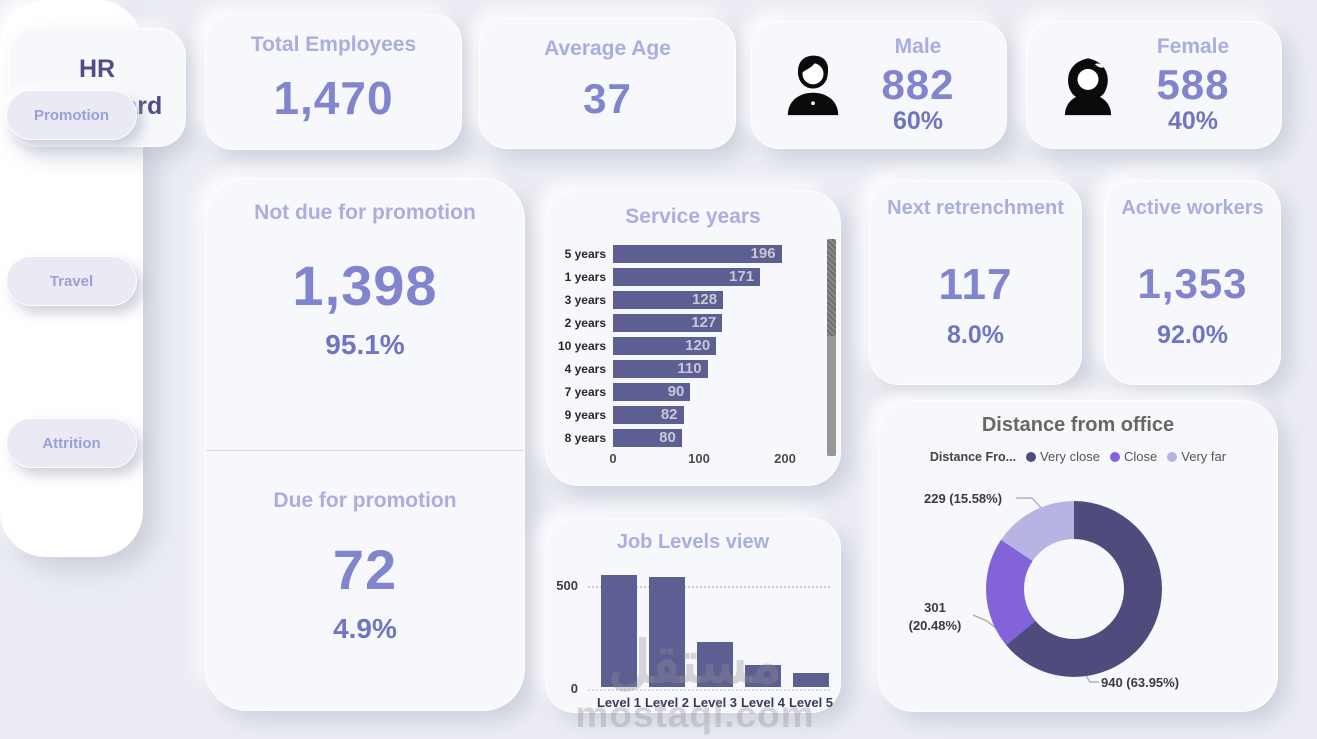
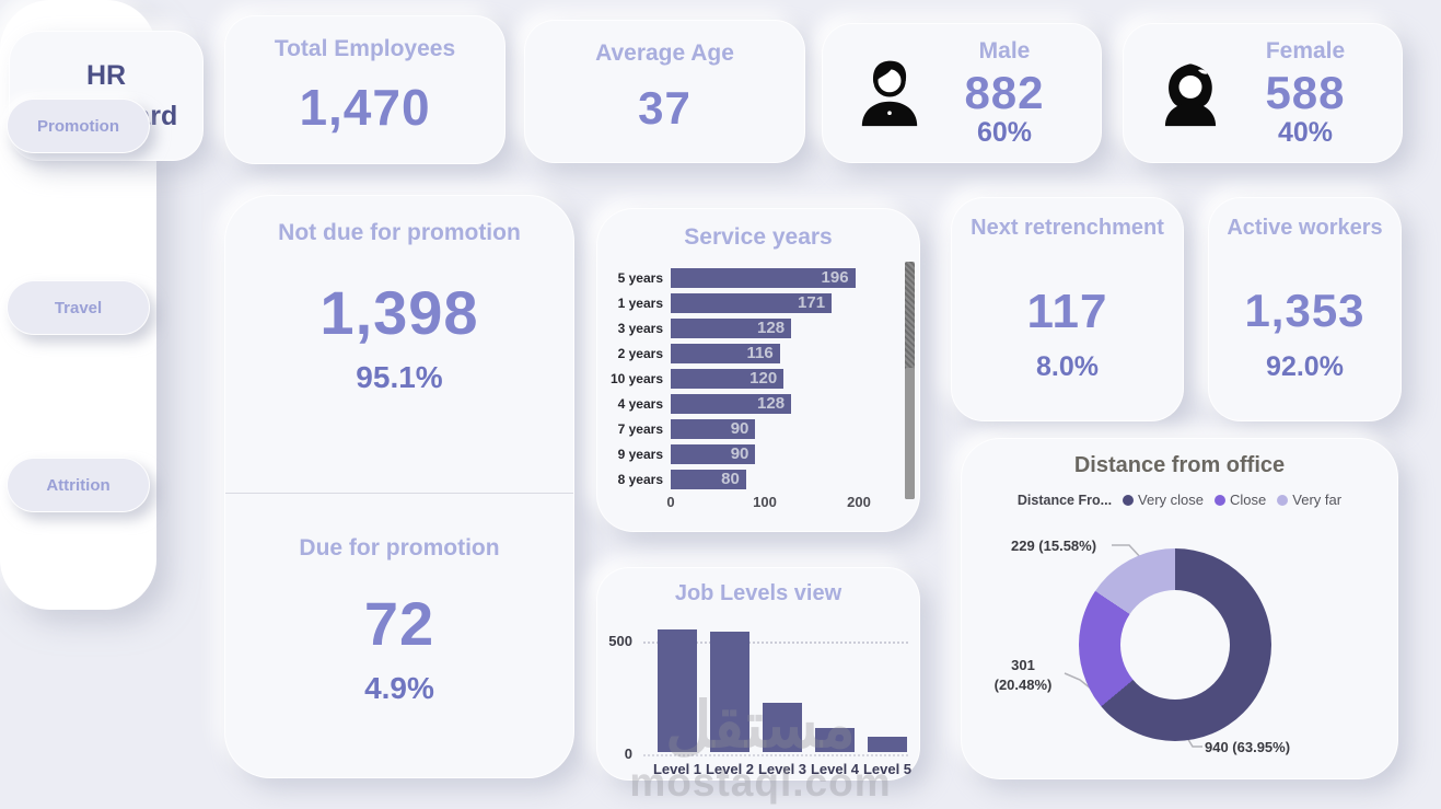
Service years/2 years: 127 -> 116
Service years/4 years: 110 -> 128
Service years/9 years: 82 -> 90
